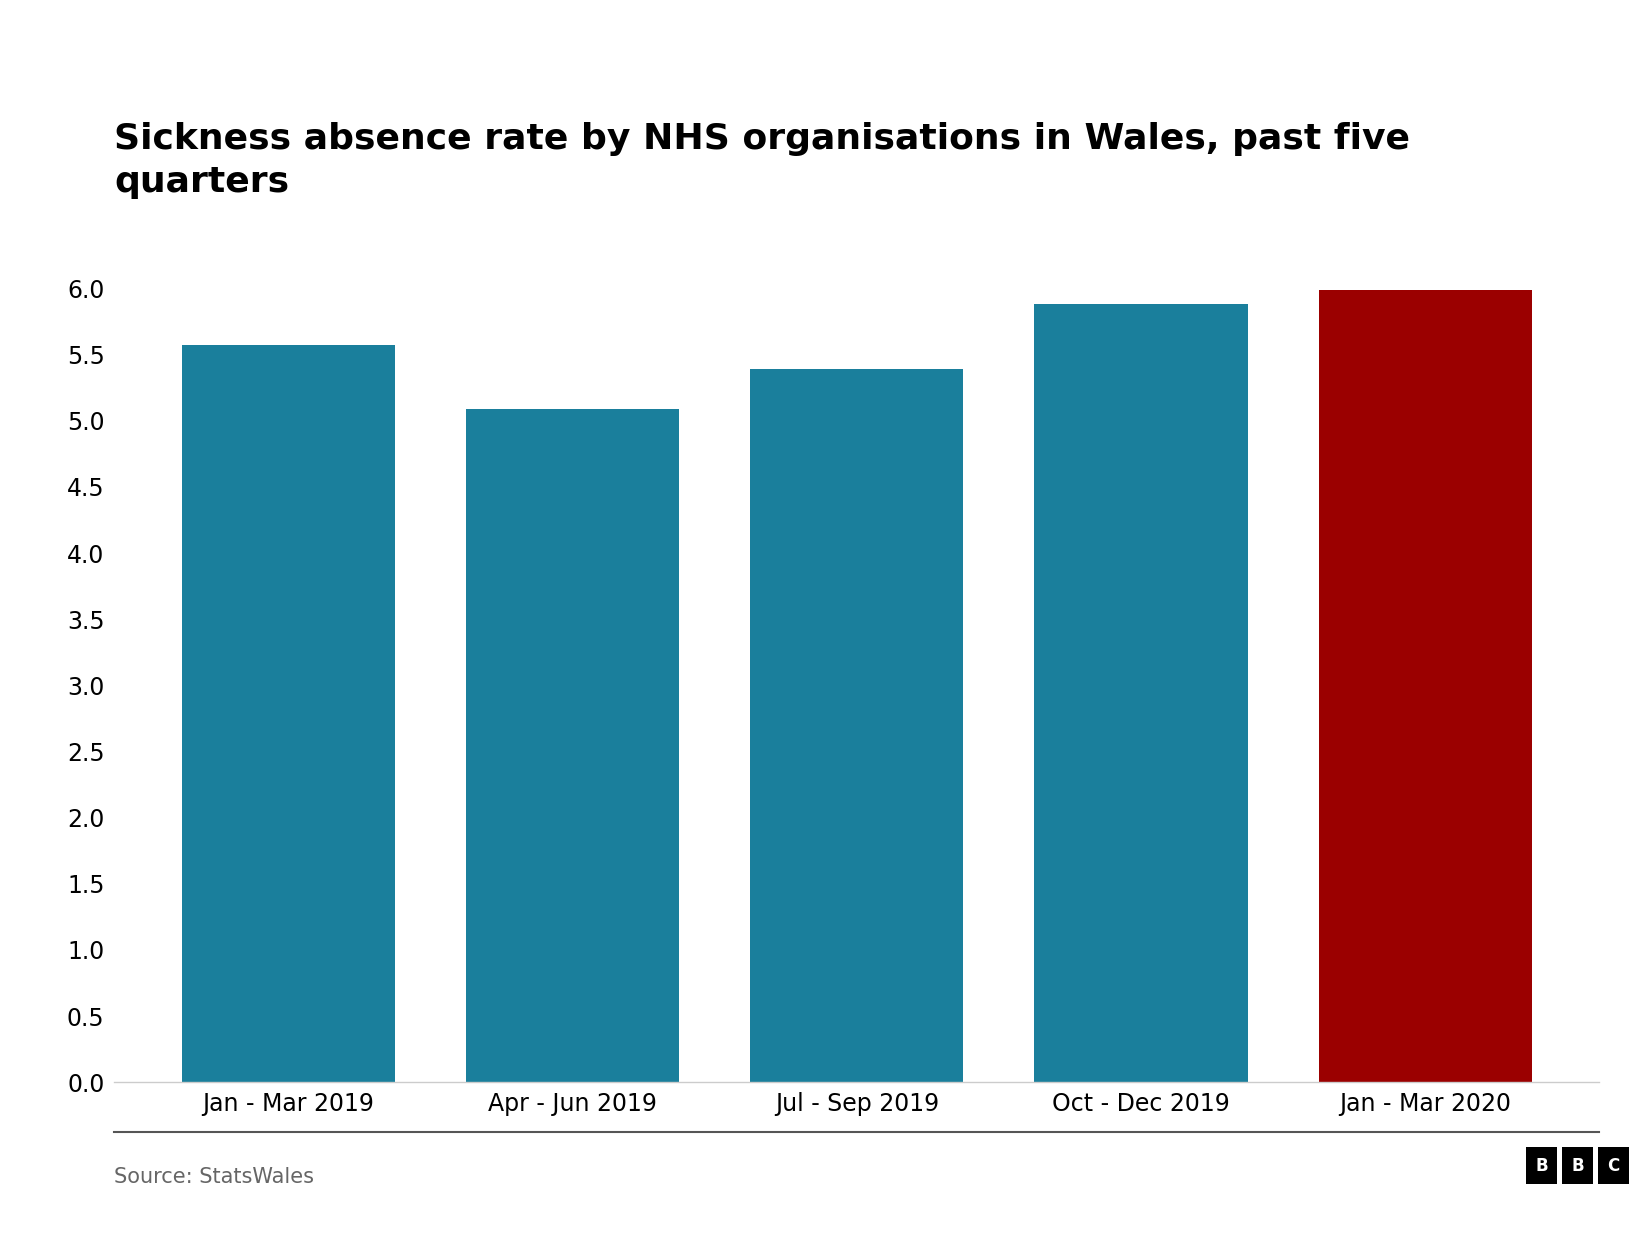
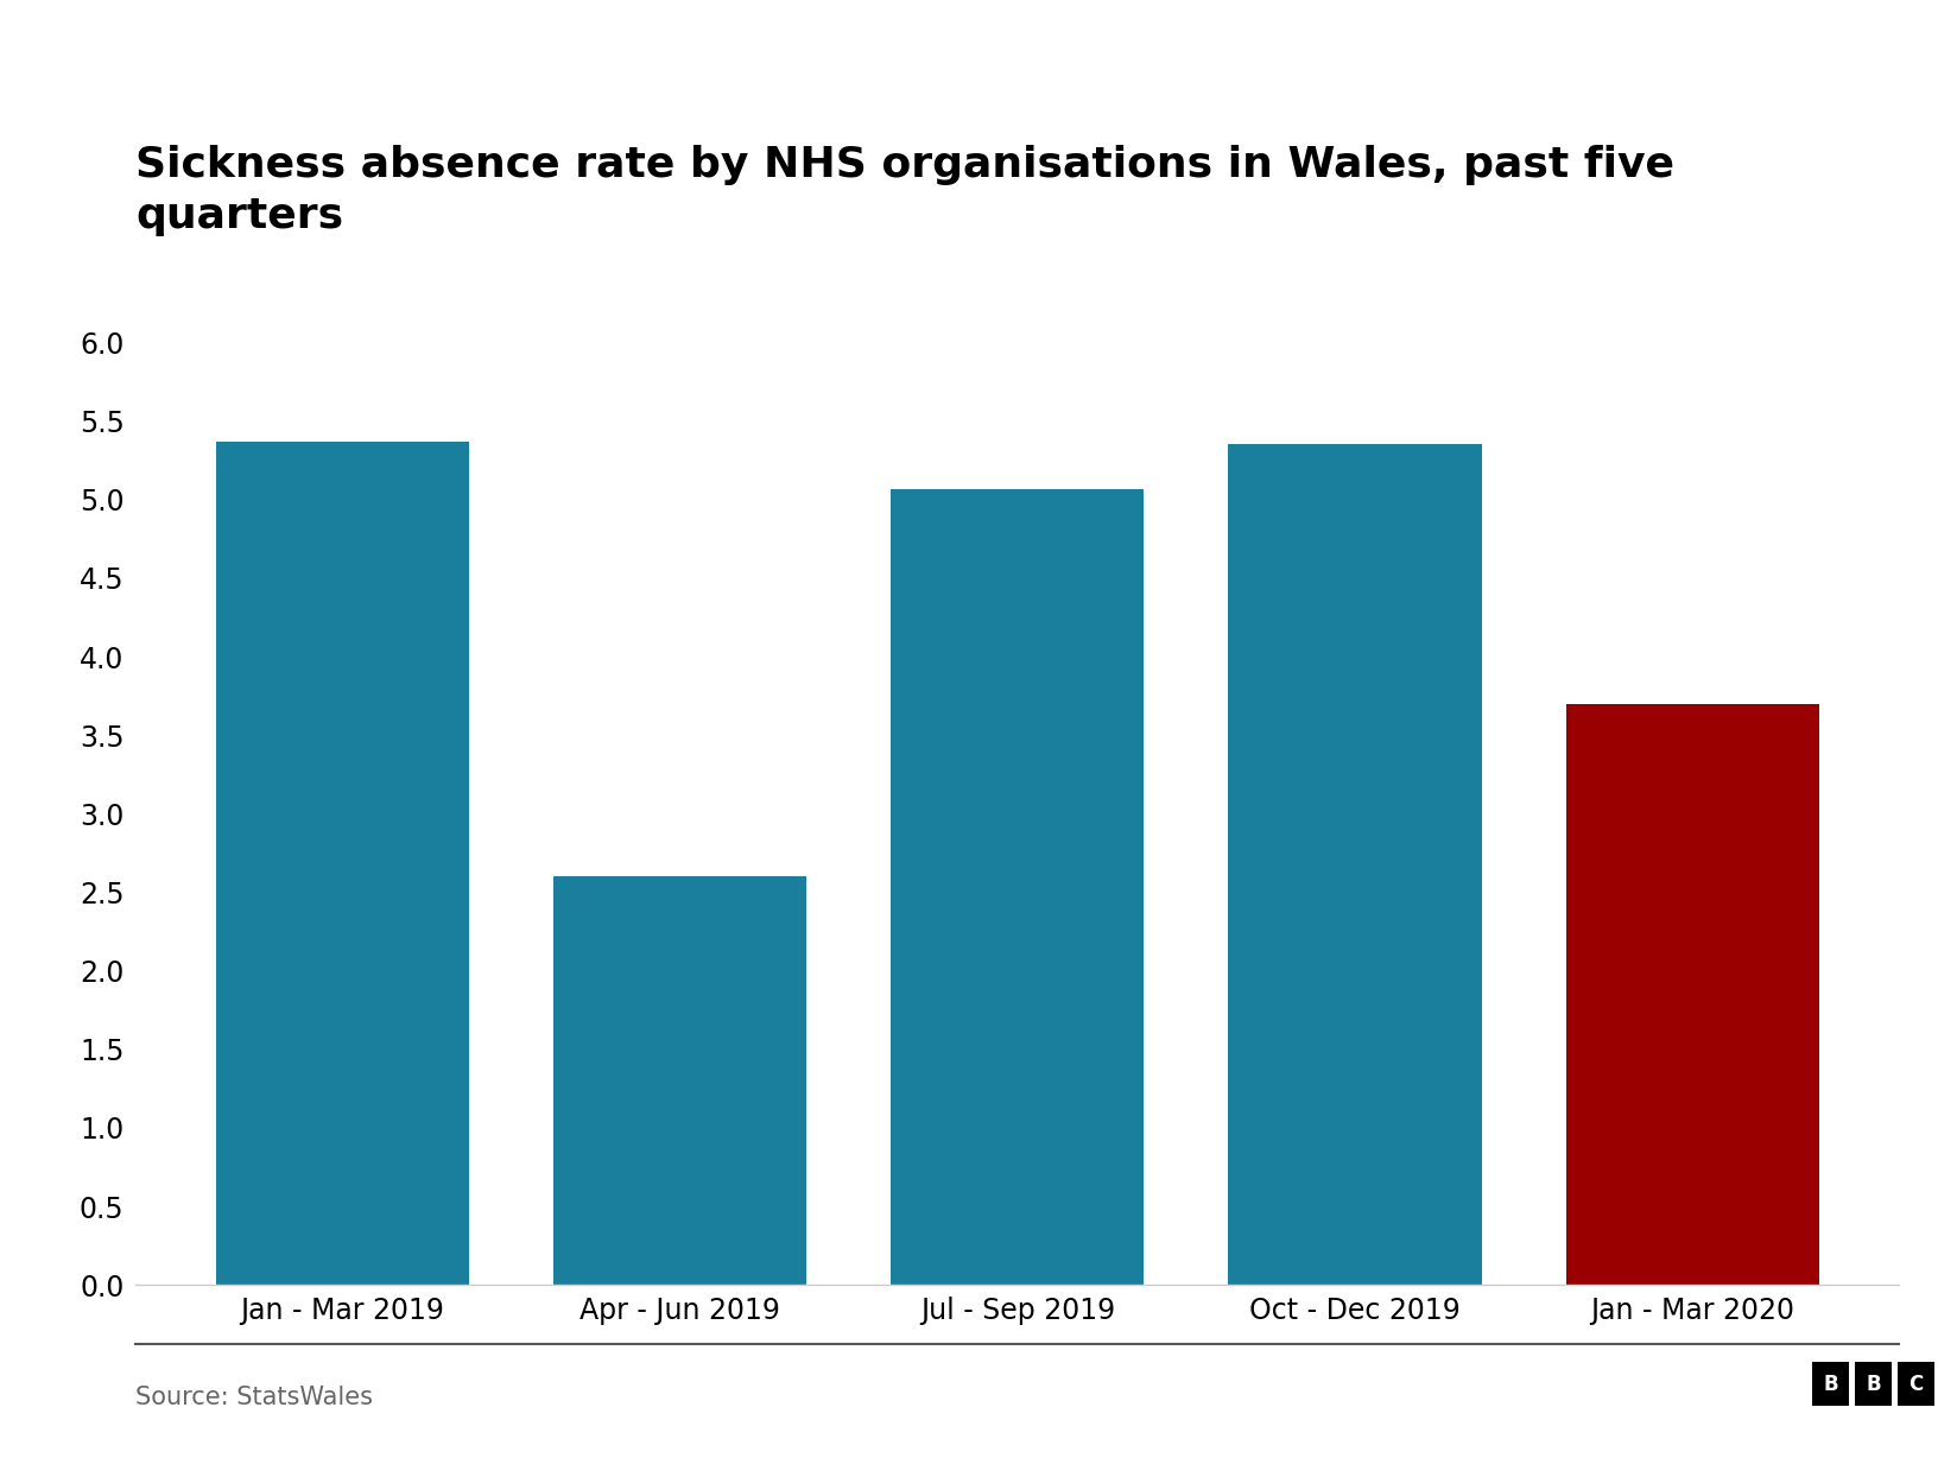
Jan - Mar 2019: 5.57 -> 5.37
Apr - Jun 2019: 5.09 -> 2.60
Jul - Sep 2019: 5.39 -> 5.07
Oct - Dec 2019: 5.88 -> 5.35
Jan - Mar 2020: 5.99 -> 3.70
